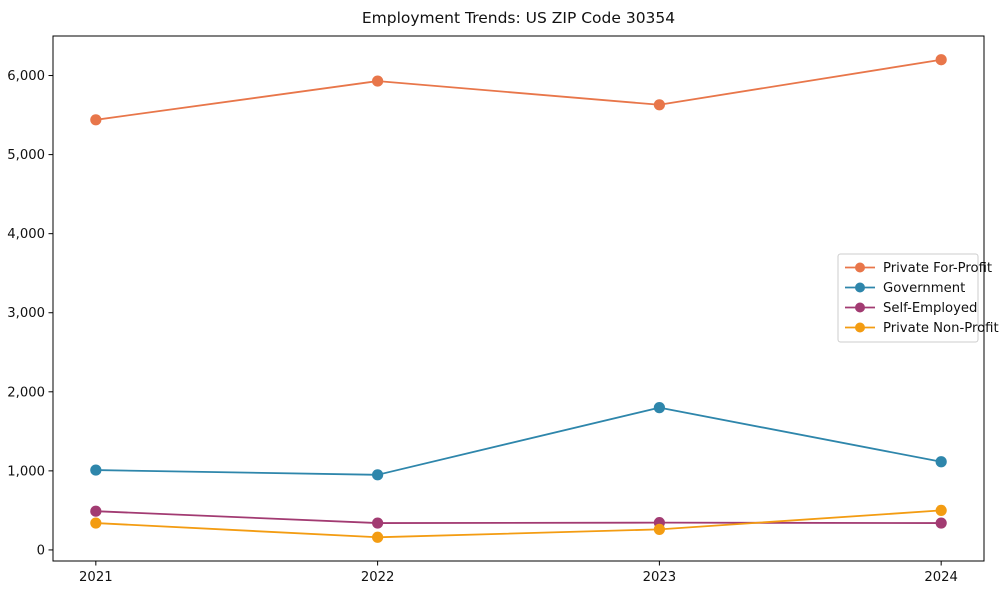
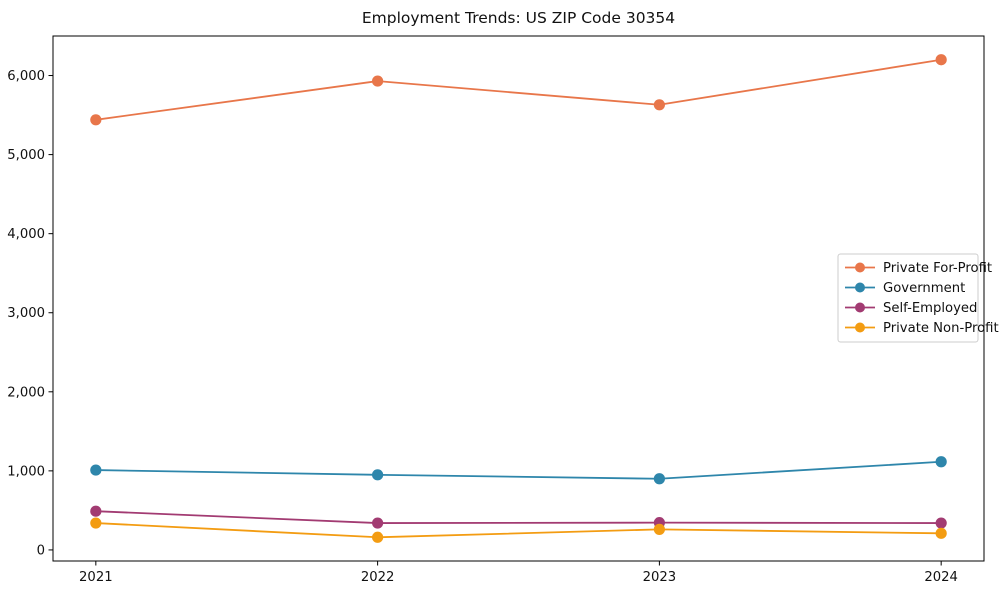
Government/2023: 1800 -> 900
Private Non-Profit/2024: 500 -> 200
